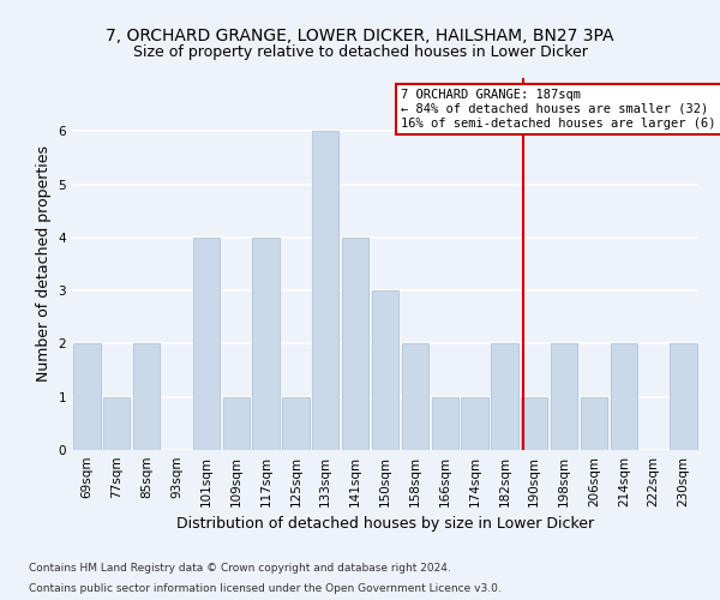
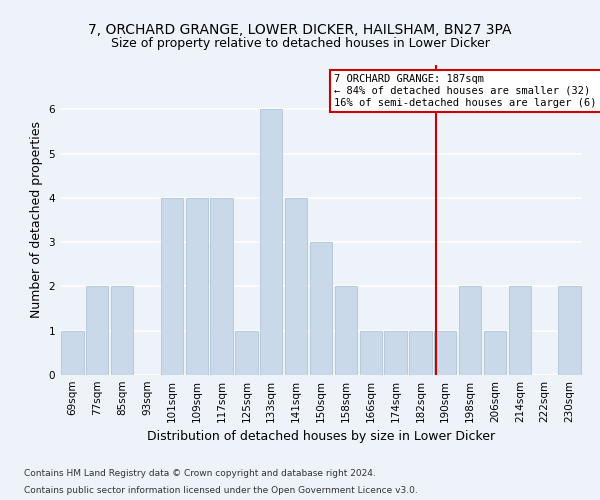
69sqm: 2 -> 1
77sqm: 1 -> 2
109sqm: 1 -> 4
182sqm: 2 -> 1
